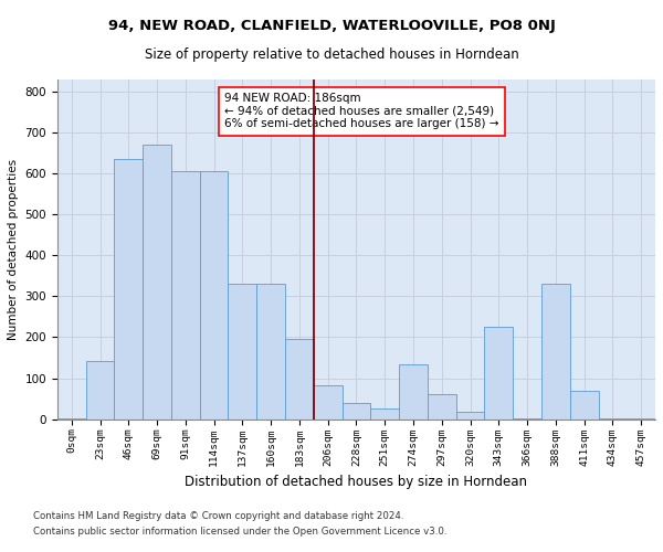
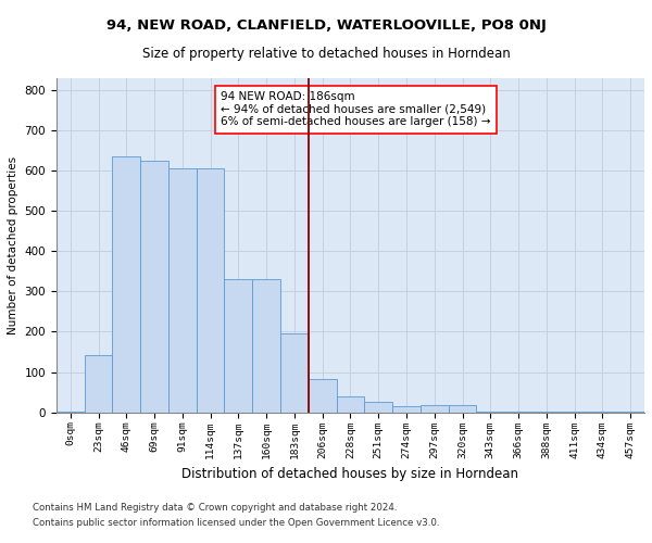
69sqm: 670 -> 624
274sqm: 135 -> 15
297sqm: 60 -> 17
343sqm: 225 -> 2
388sqm: 330 -> 2
411sqm: 70 -> 2
